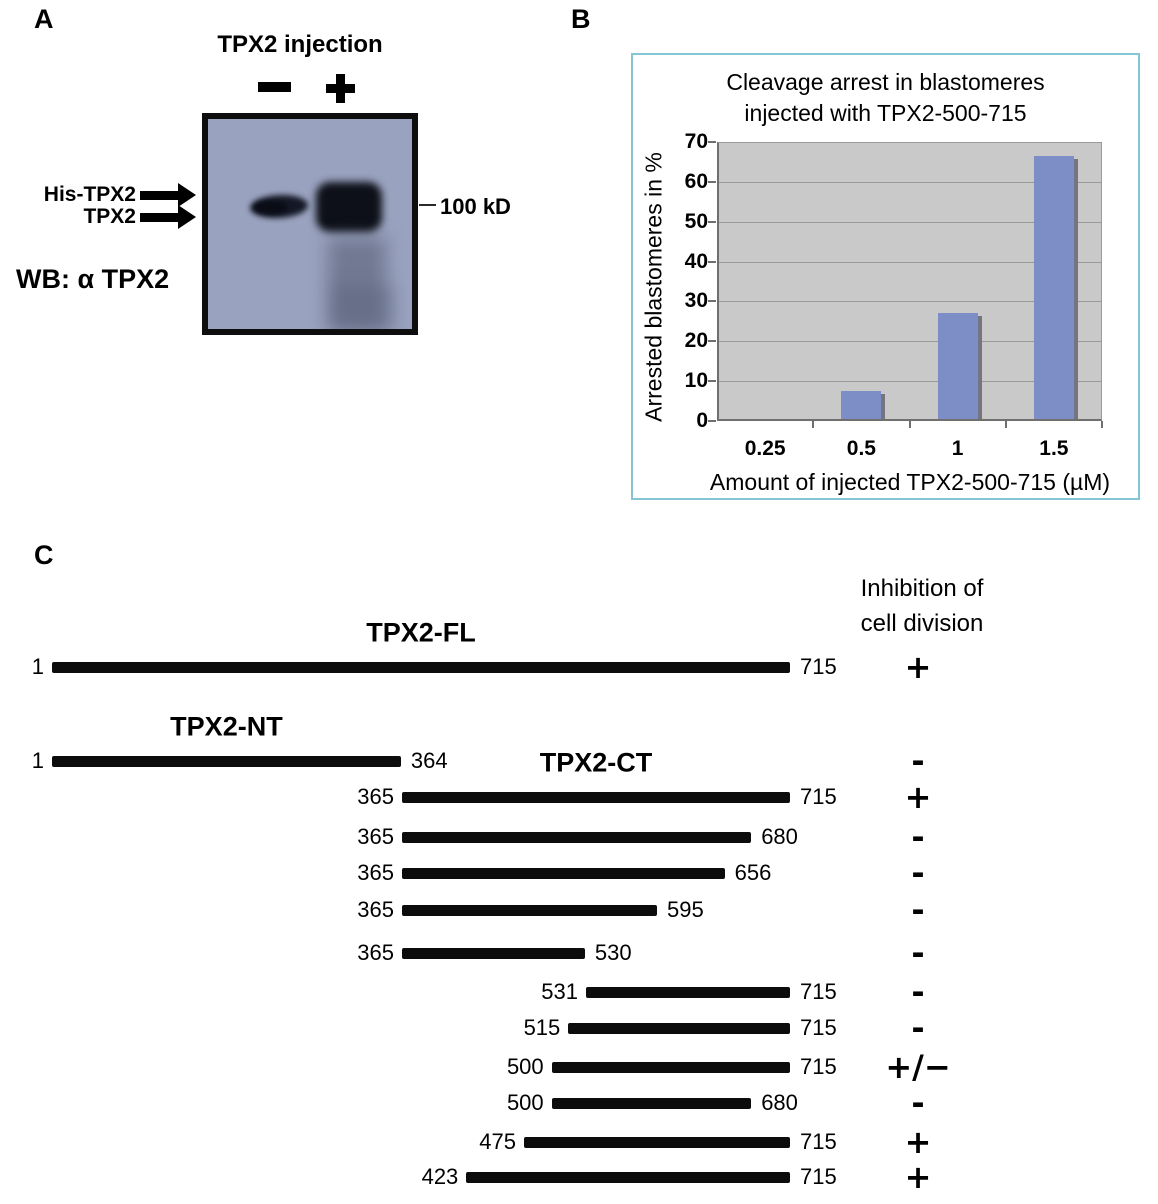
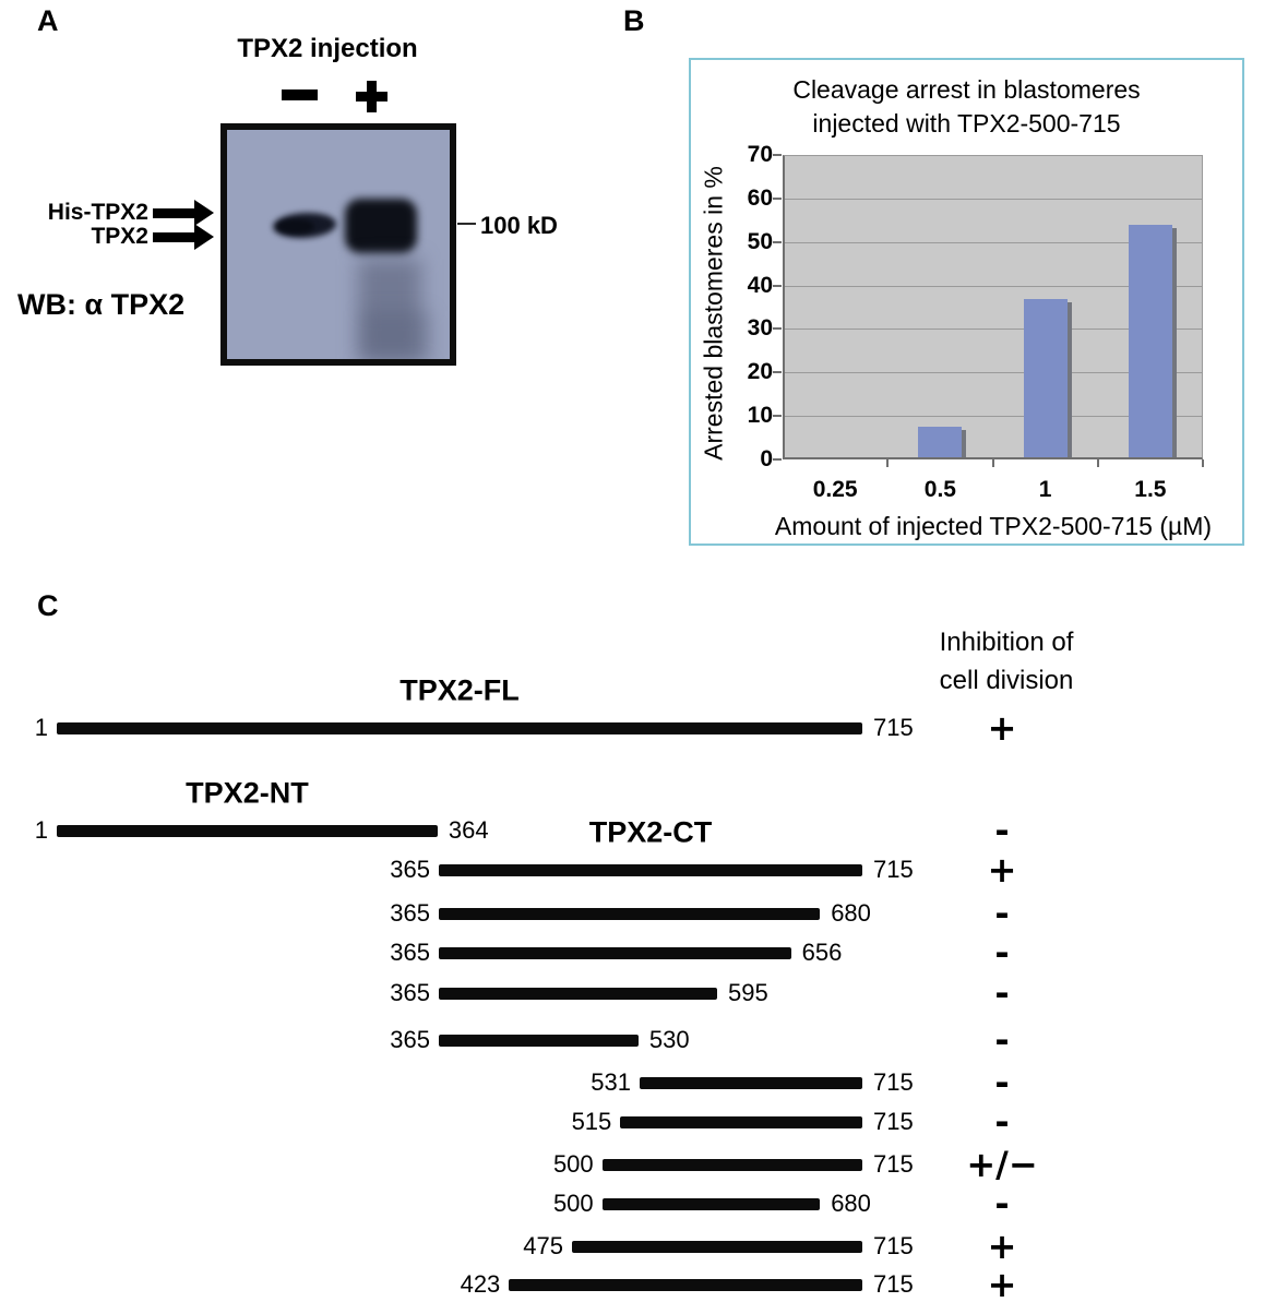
1: 27 -> 37
1.5: 66 -> 54
